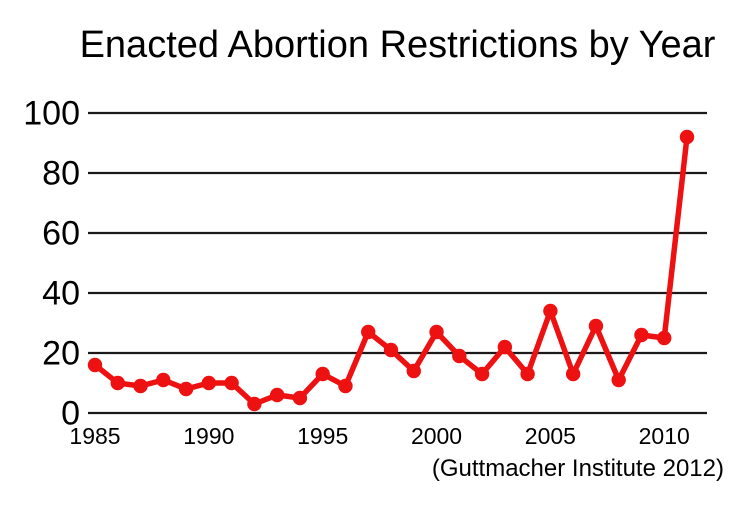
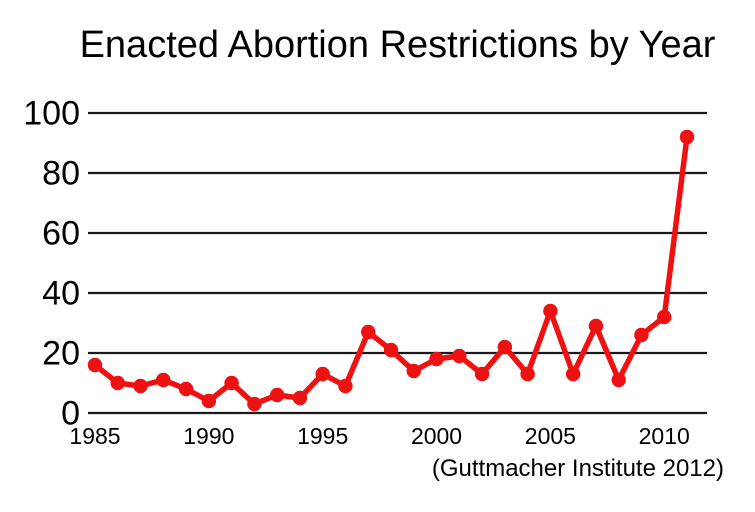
1990: 10 -> 4
2000: 27 -> 18
2010: 25 -> 32
